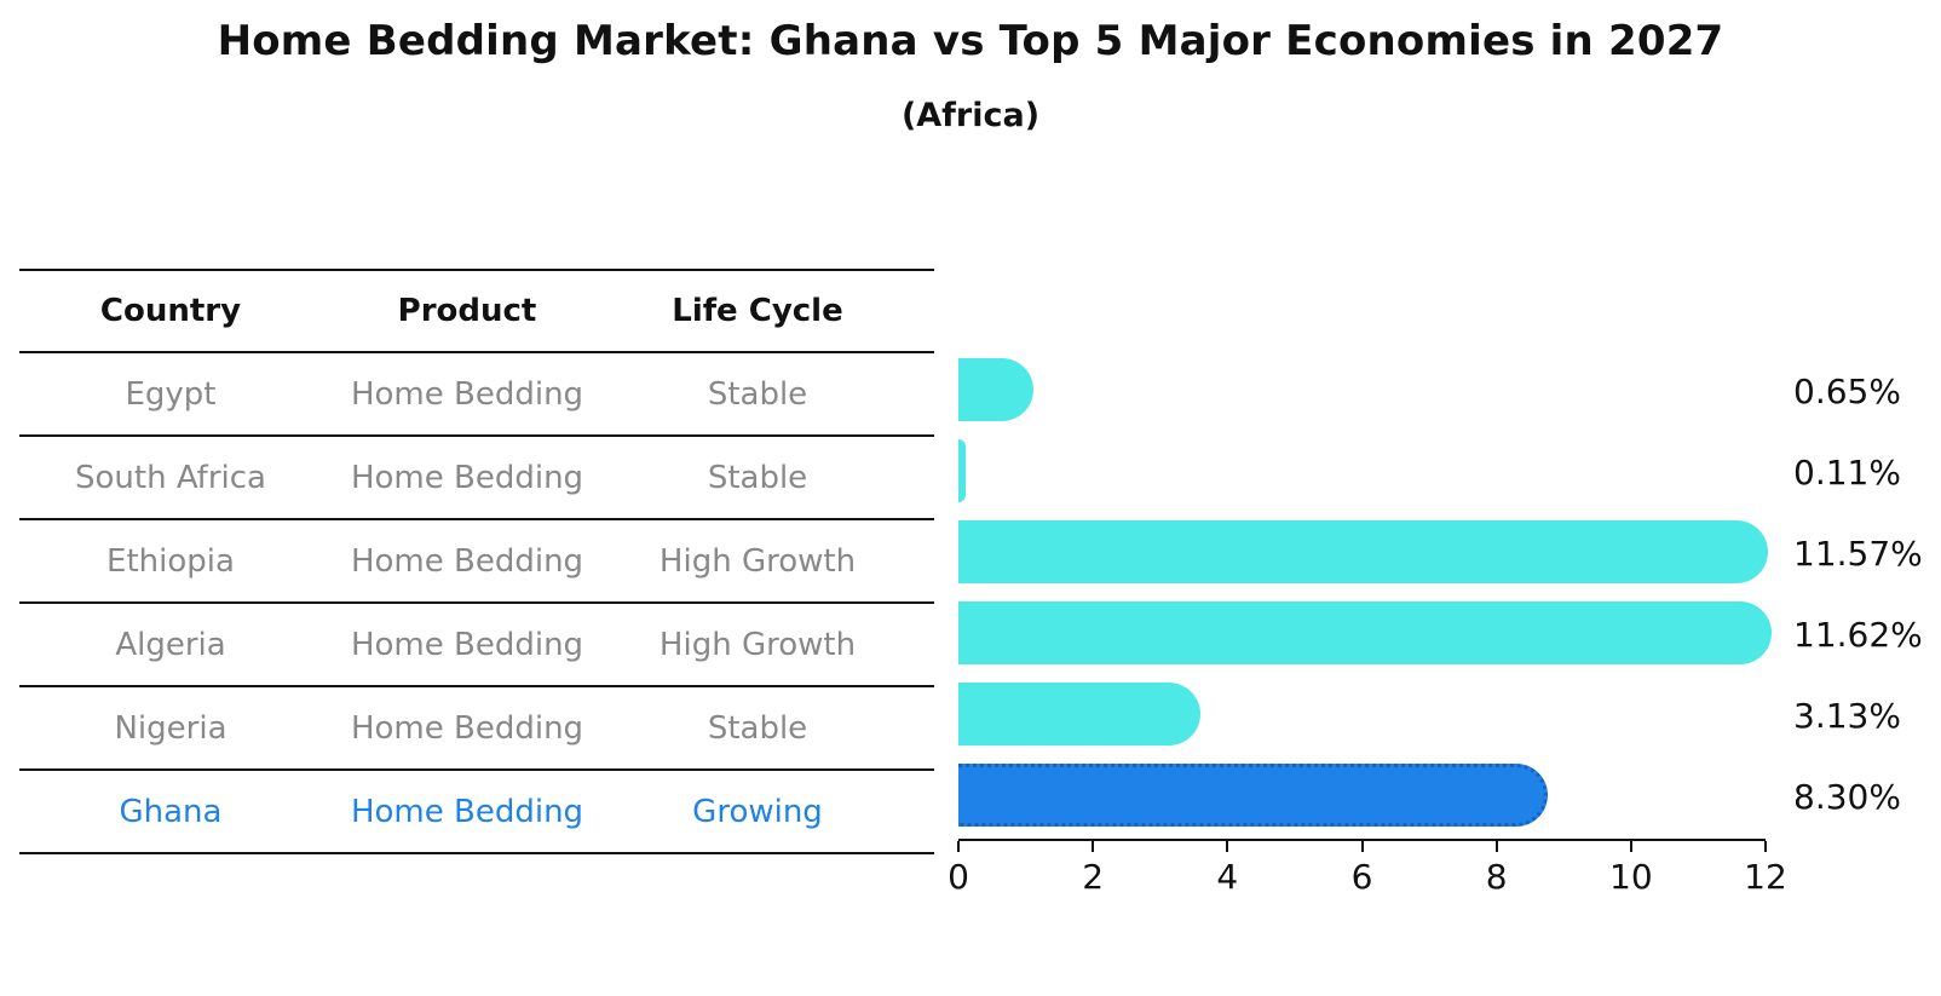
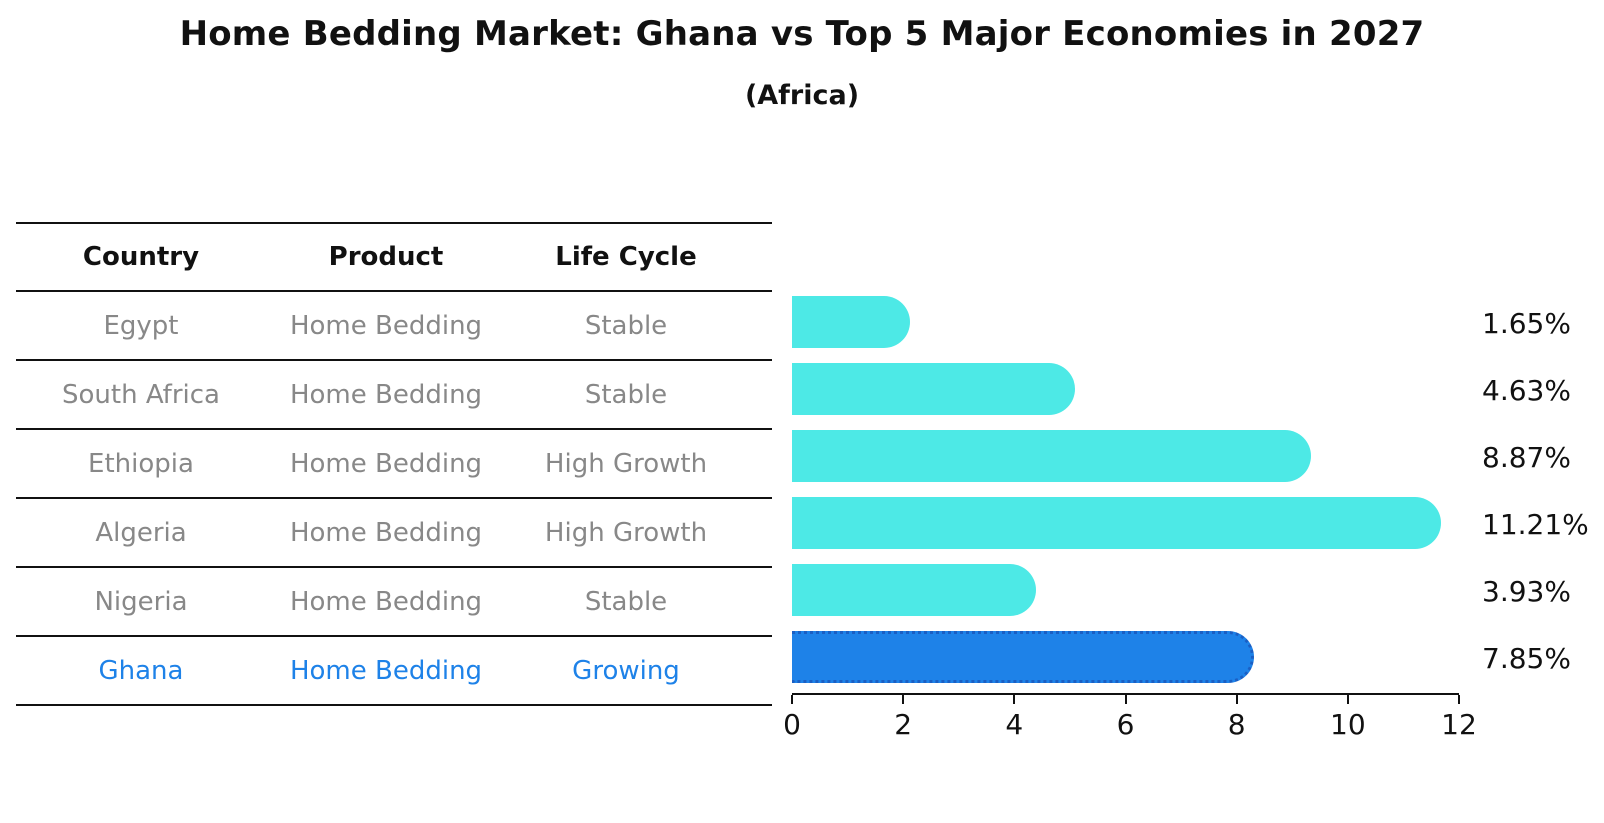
Egypt: 0.65% -> 1.65%
South Africa: 0.11% -> 4.63%
Ethiopia: 11.57% -> 8.87%
Algeria: 11.62% -> 11.21%
Nigeria: 3.13% -> 3.93%
Ghana: 8.30% -> 7.85%
